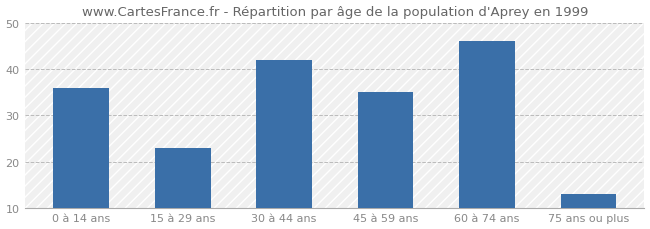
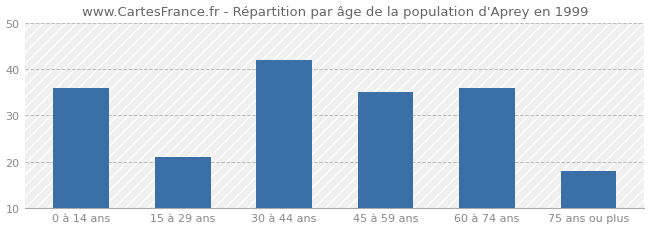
15 à 29 ans: 23 -> 21
60 à 74 ans: 46 -> 36
75 ans ou plus: 13 -> 18
